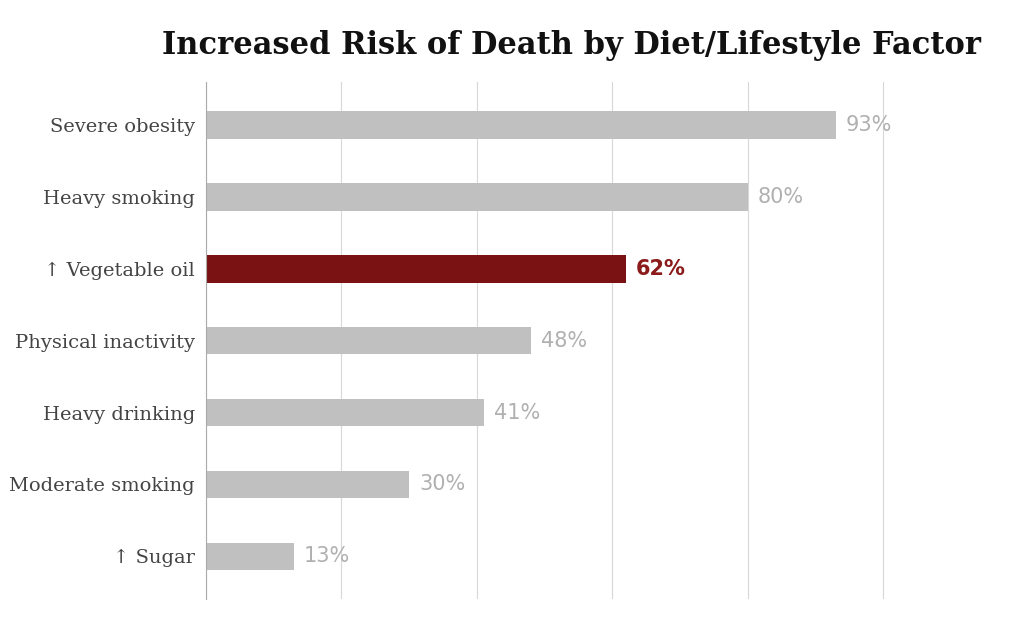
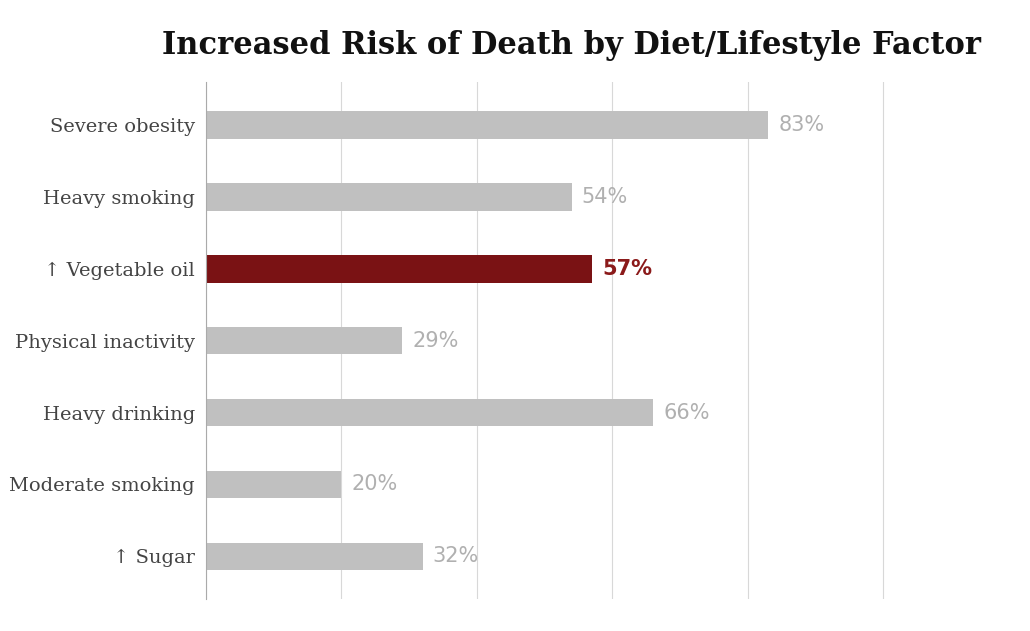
Severe obesity: 93% -> 83%
Heavy smoking: 80% -> 54%
↑ Vegetable oil: 62% -> 57%
Physical inactivity: 48% -> 29%
Heavy drinking: 41% -> 66%
Moderate smoking: 30% -> 20%
↑ Sugar: 13% -> 32%
